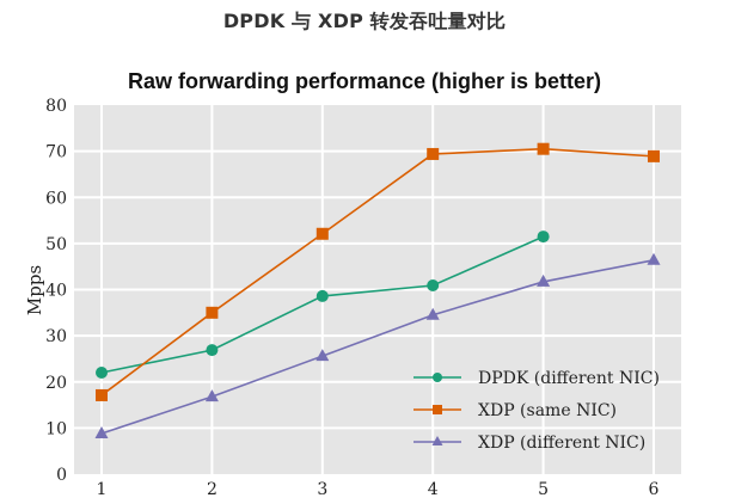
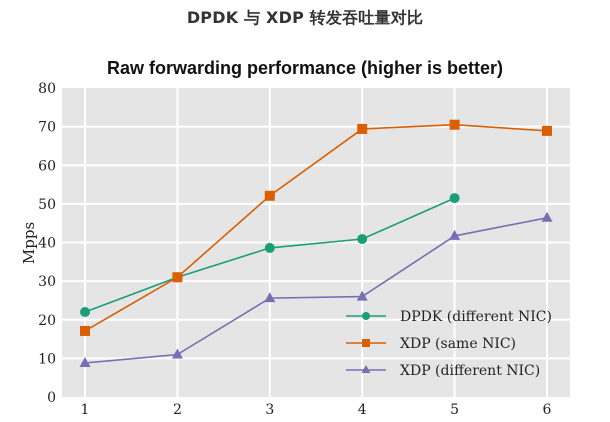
DPDK (different NIC)/2: 27 -> 31
XDP (same NIC)/2: 35 -> 31
XDP (different NIC)/2: 17 -> 11
XDP (different NIC)/4: 34 -> 26
